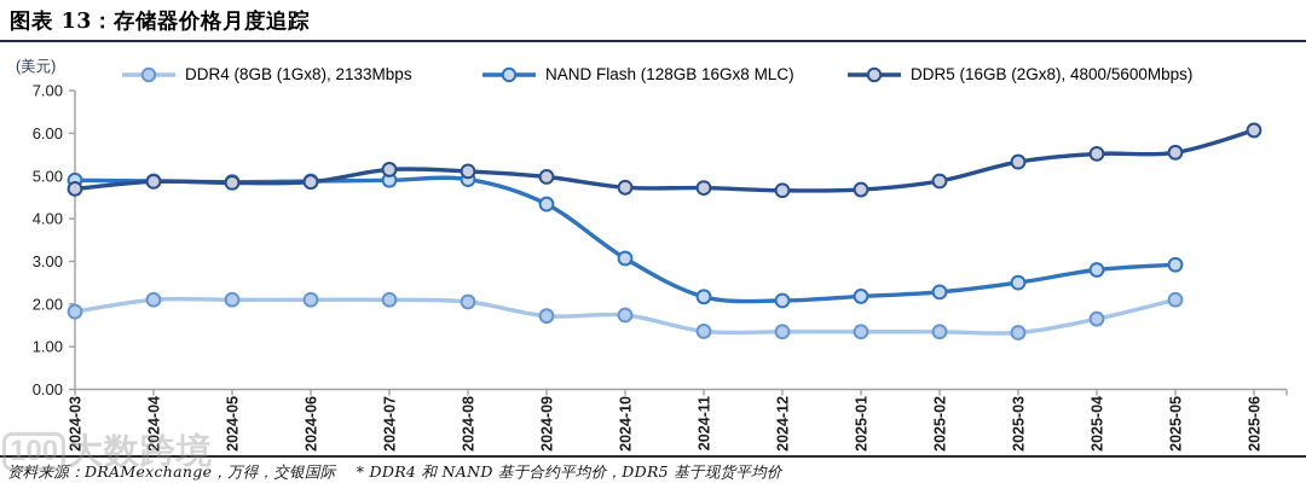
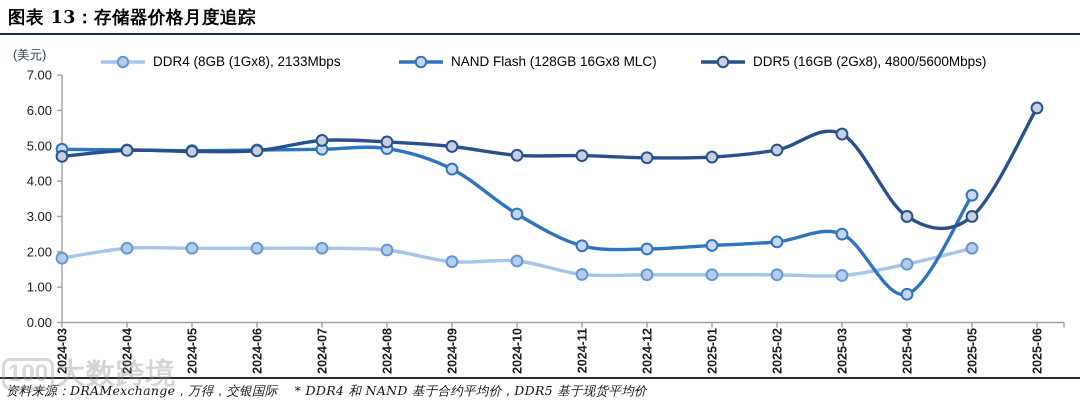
NAND Flash (128GB 16Gx8 MLC)/2025-04: 2.8 -> 0.8
DDR5 (16GB (2Gx8), 4800/5600Mbps)/2025-04: 5.5 -> 3.0
NAND Flash (128GB 16Gx8 MLC)/2025-05: 2.9 -> 3.6
DDR5 (16GB (2Gx8), 4800/5600Mbps)/2025-05: 5.5 -> 3.0
